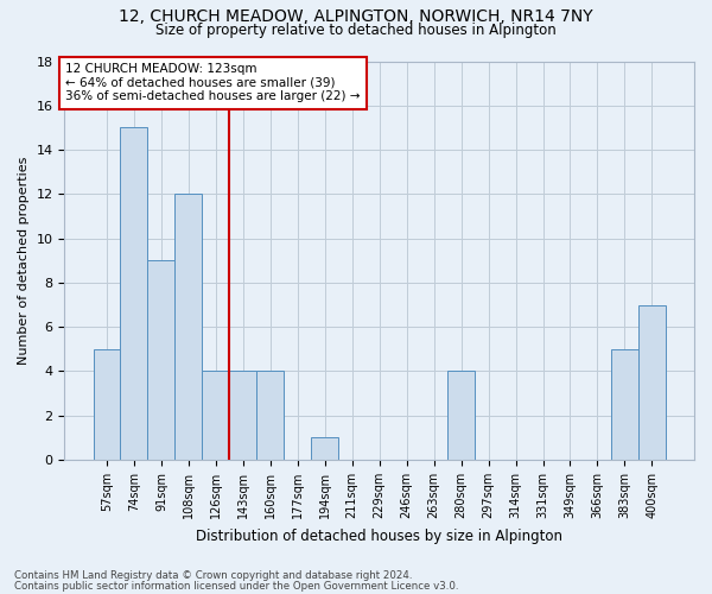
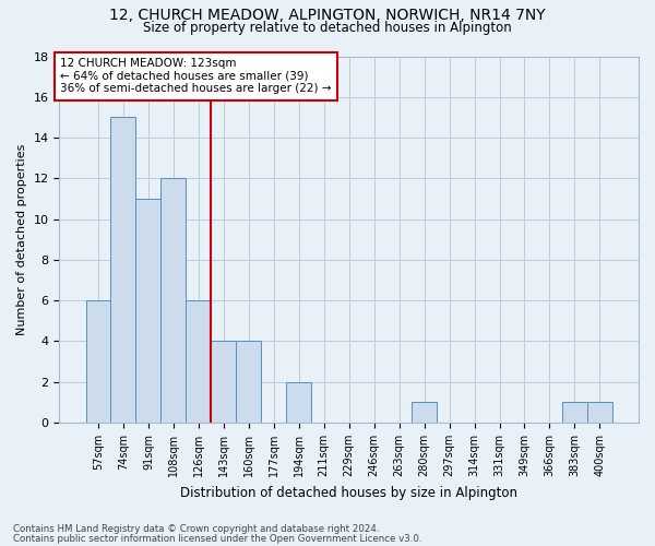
57sqm: 5 -> 6
91sqm: 9 -> 11
126sqm: 4 -> 6
194sqm: 1 -> 2
280sqm: 4 -> 1
383sqm: 5 -> 1
400sqm: 7 -> 1
